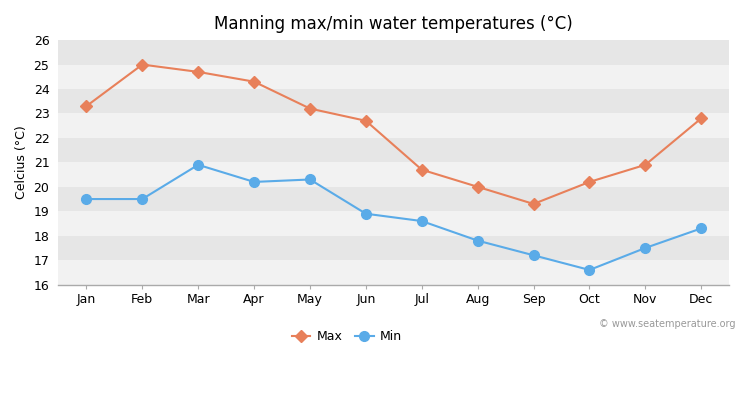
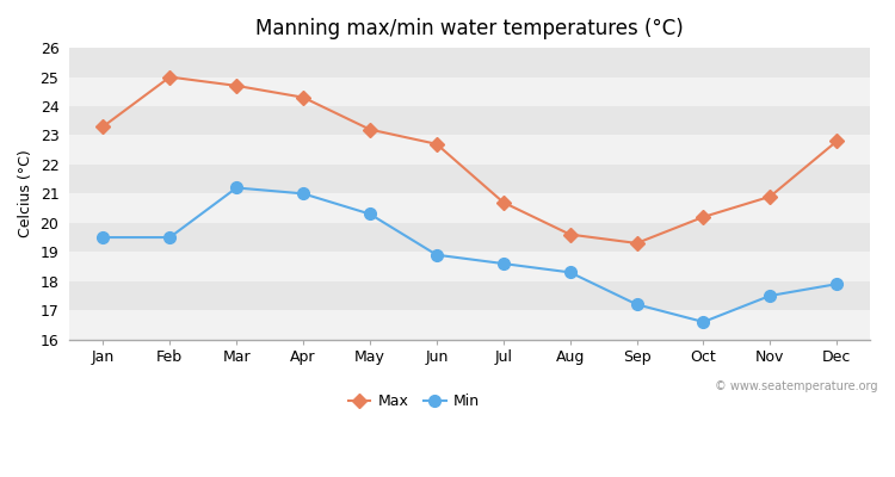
Min/Mar: 20.9 -> 21.2
Min/Apr: 20.2 -> 21.0
Max/Aug: 20.0 -> 19.6
Min/Aug: 17.8 -> 18.3
Min/Dec: 18.3 -> 17.9
